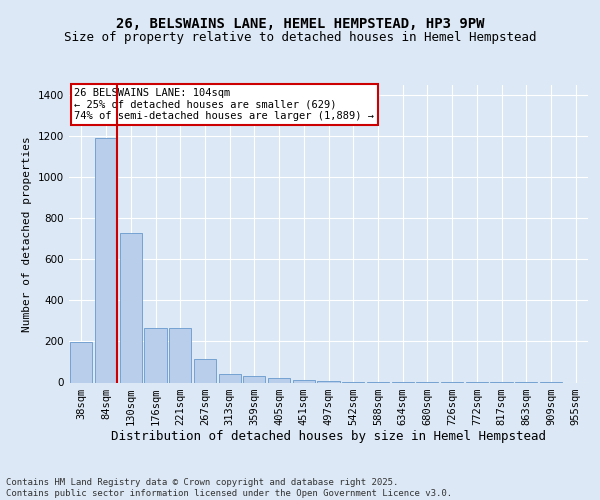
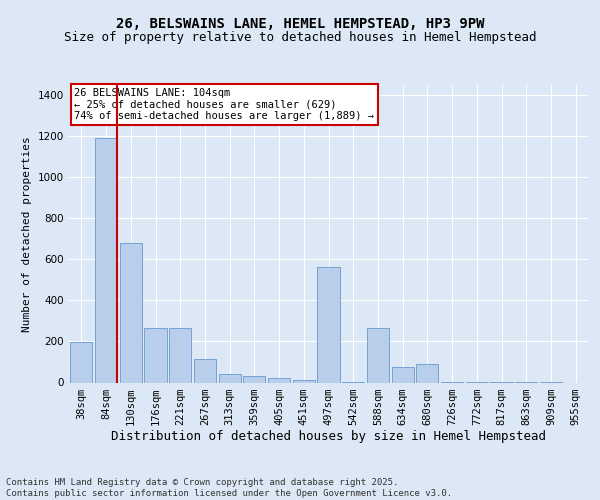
130sqm: 730 -> 680
497sqm: 5 -> 565
588sqm: 3 -> 265
634sqm: 2 -> 75
680sqm: 1 -> 90
